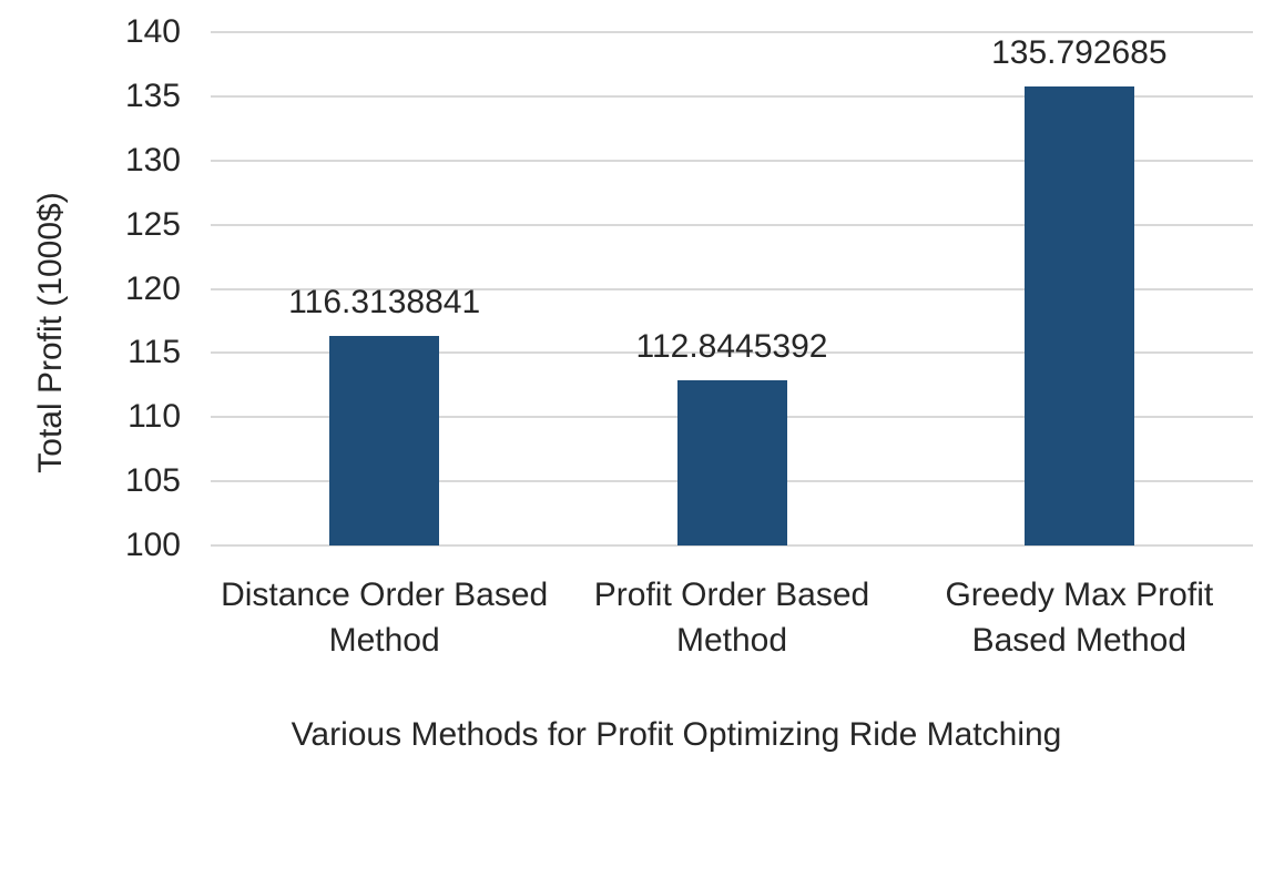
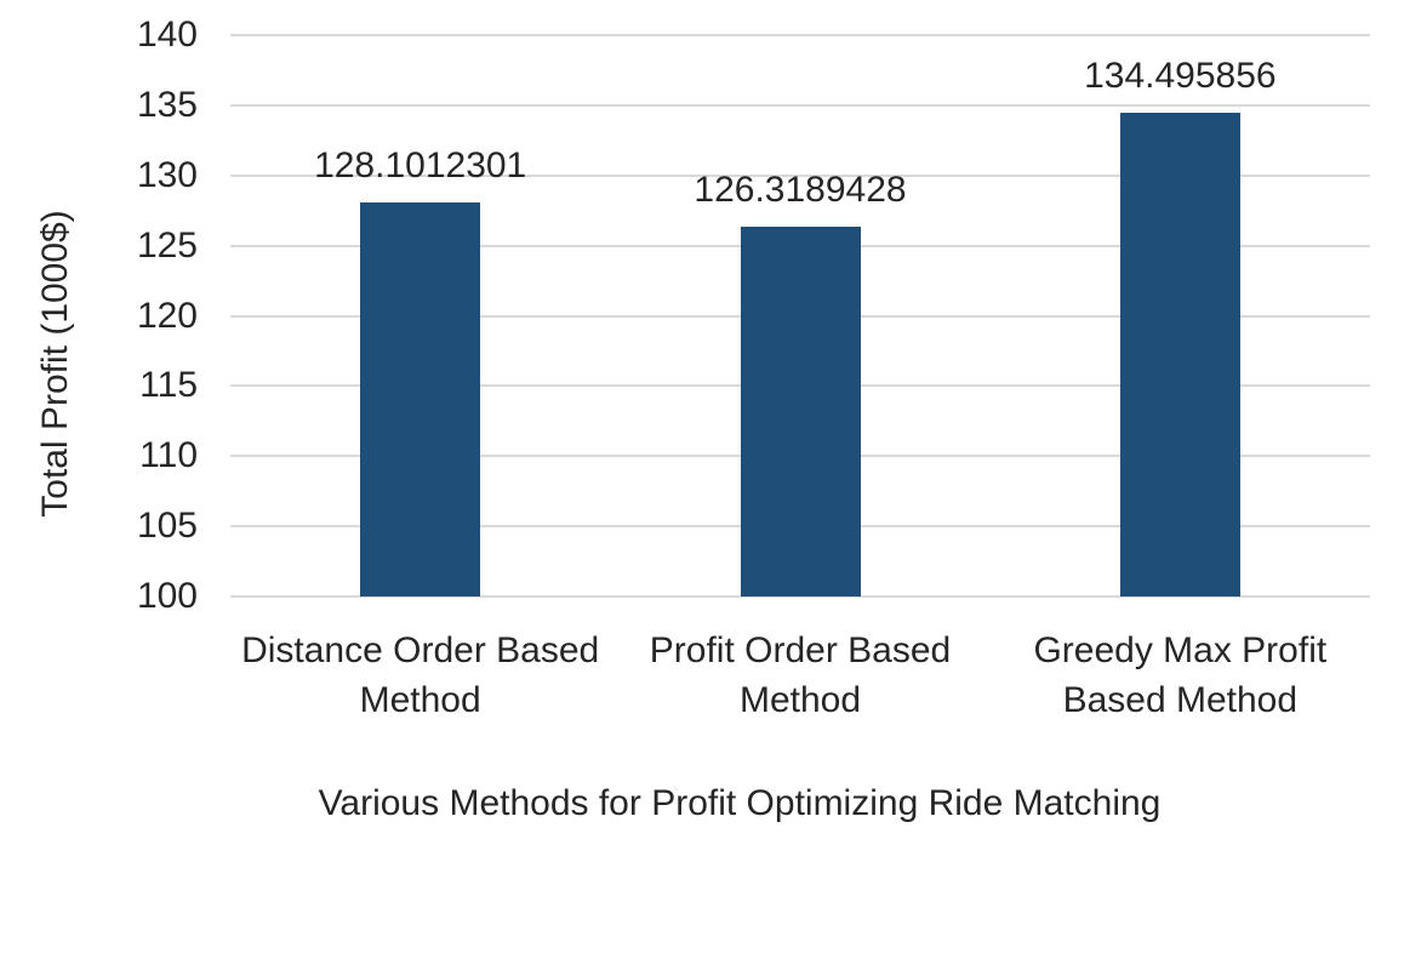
Distance Order Based Method: 116.3138841 -> 128.1012301
Profit Order Based Method: 112.8445392 -> 126.3189428
Greedy Max Profit Based Method: 135.792685 -> 134.495856
